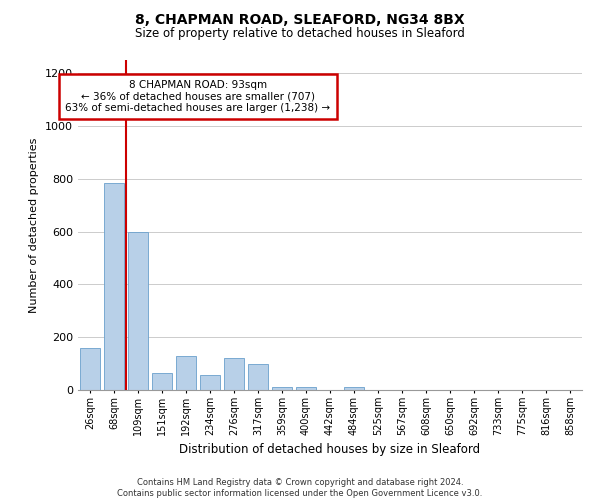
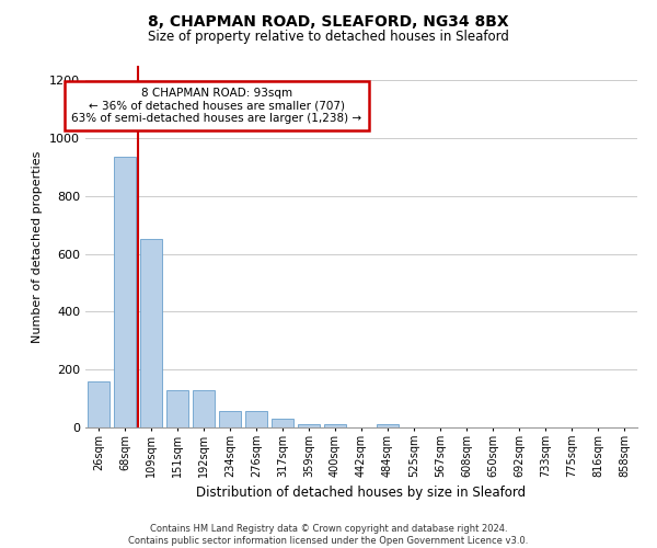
68sqm: 785 -> 935
109sqm: 600 -> 650
151sqm: 65 -> 130
276sqm: 120 -> 57
317sqm: 100 -> 30
